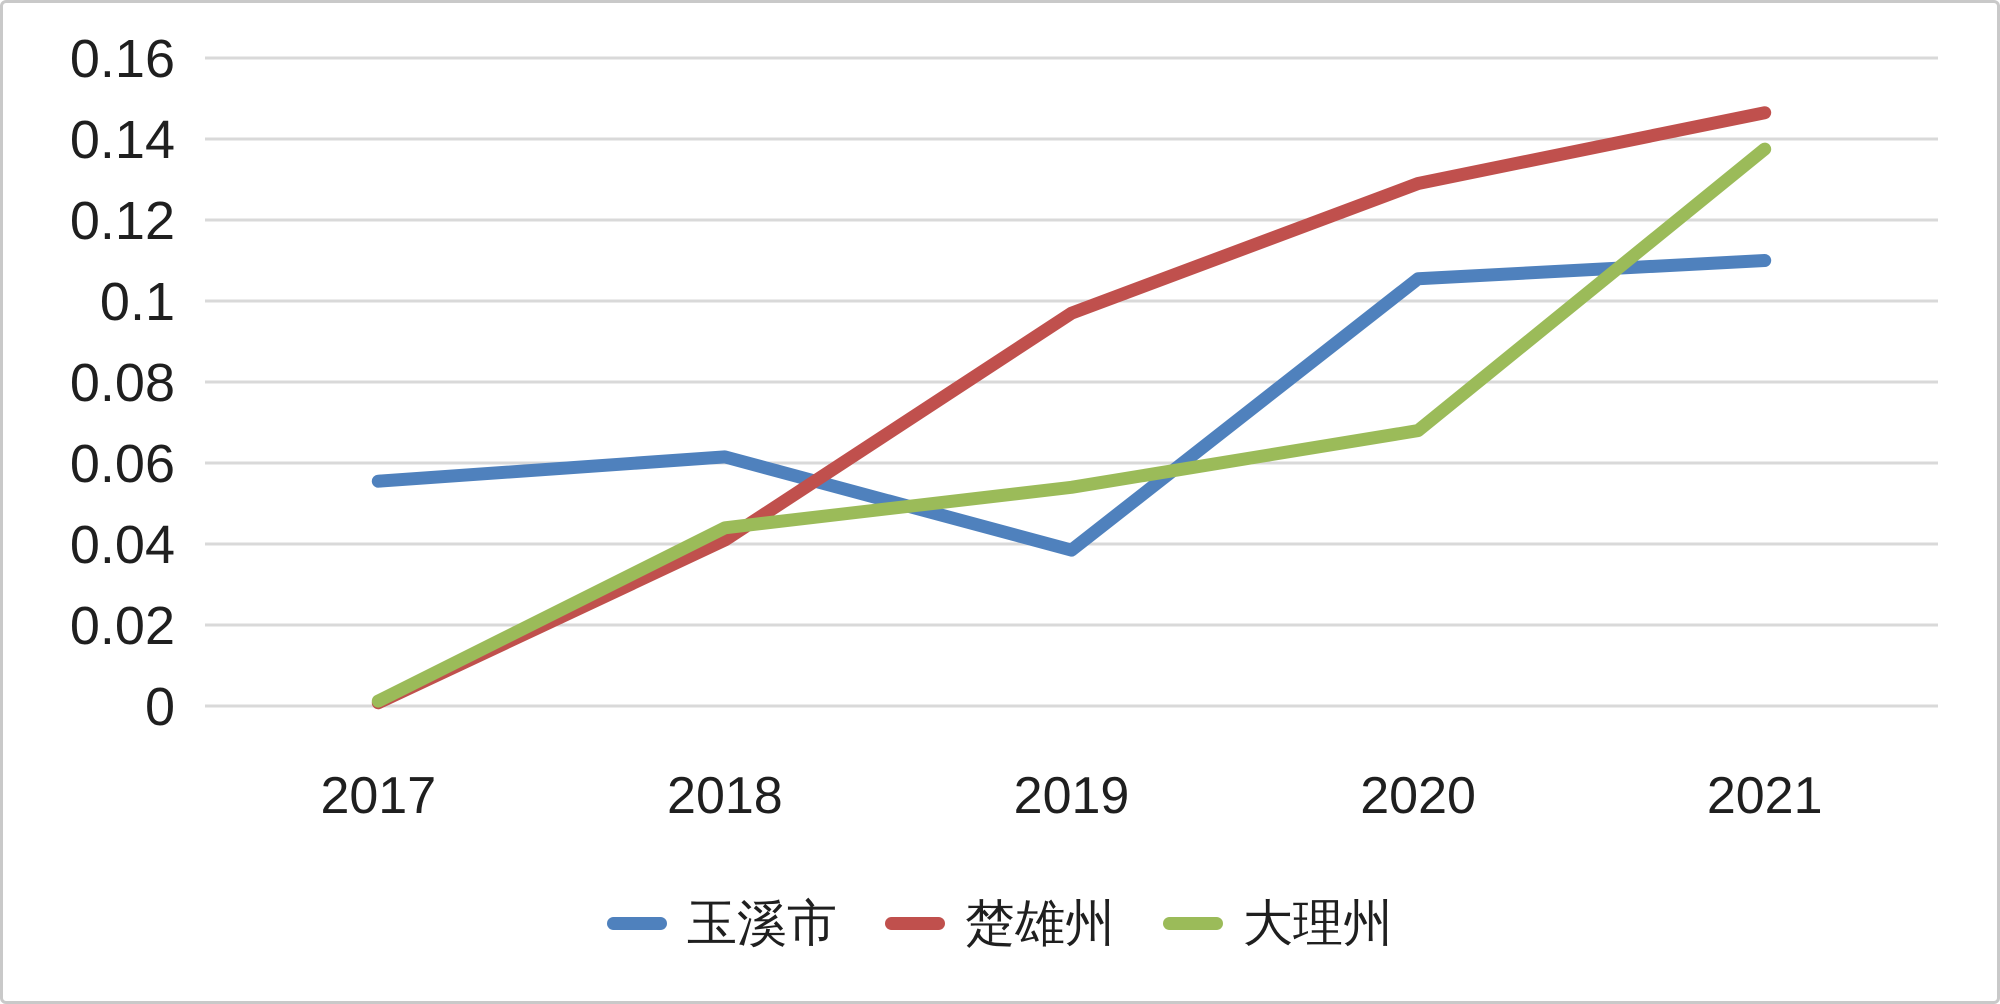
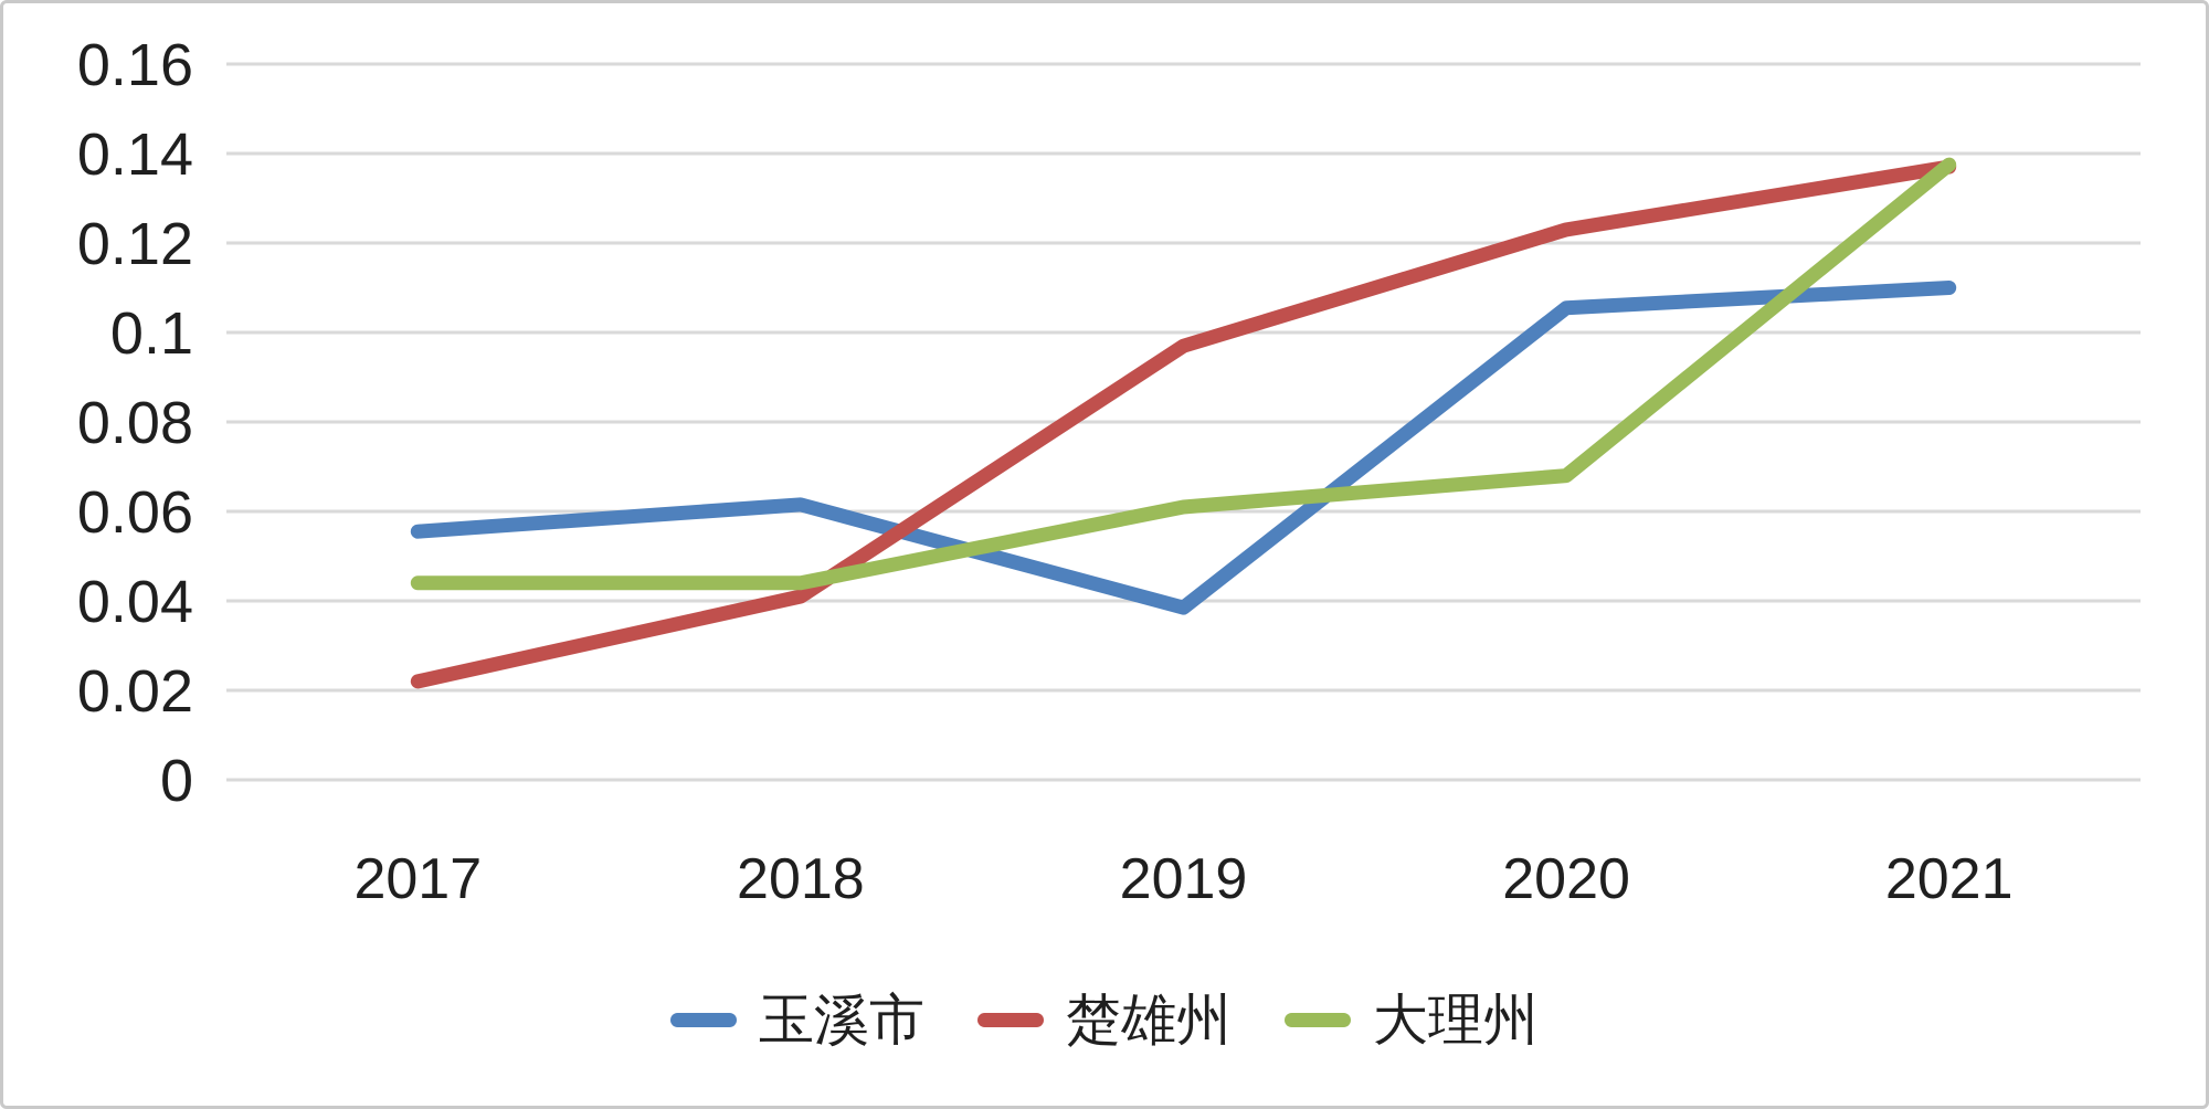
楚雄州/2017: 0.001 -> 0.022
大理州/2017: 0.001 -> 0.044
大理州/2019: 0.054 -> 0.061
楚雄州/2020: 0.129 -> 0.123
楚雄州/2021: 0.146 -> 0.137
